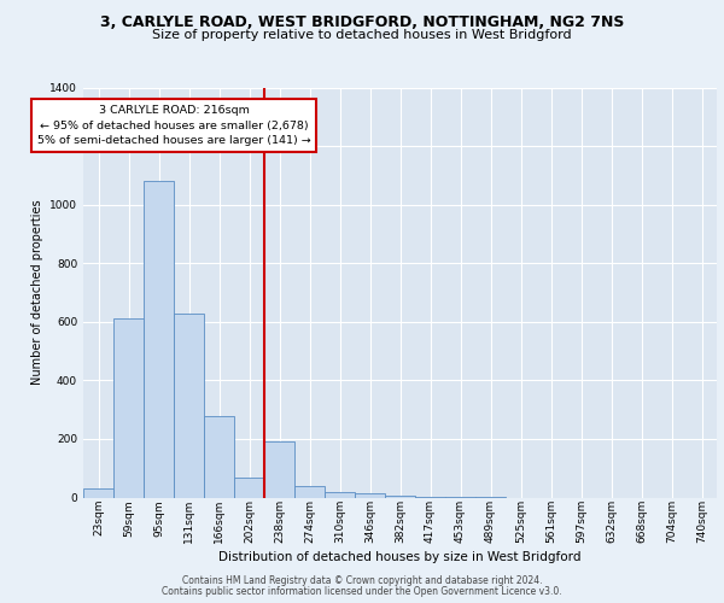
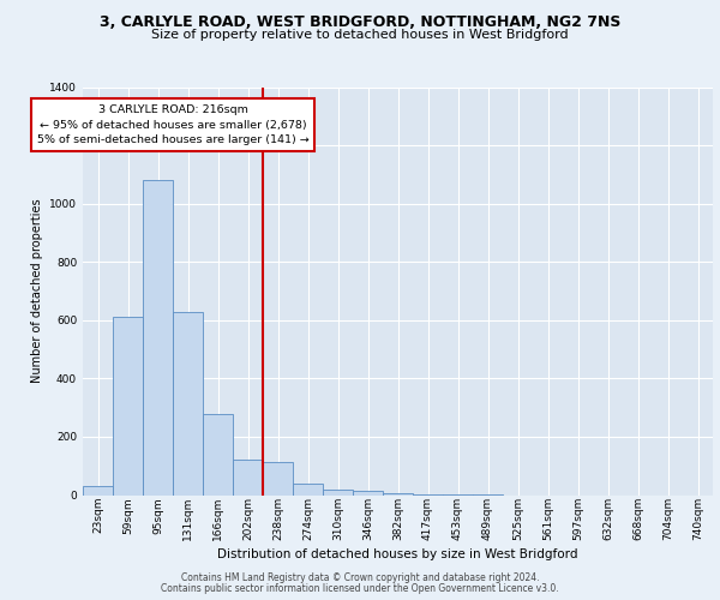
202sqm: 70 -> 120
238sqm: 190 -> 115
